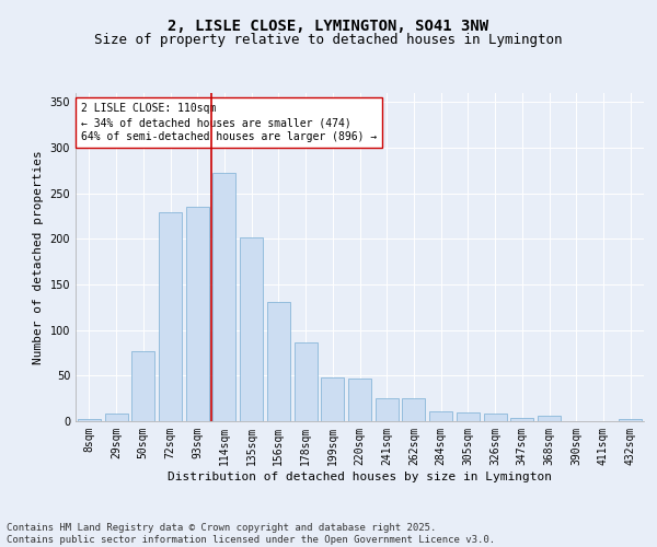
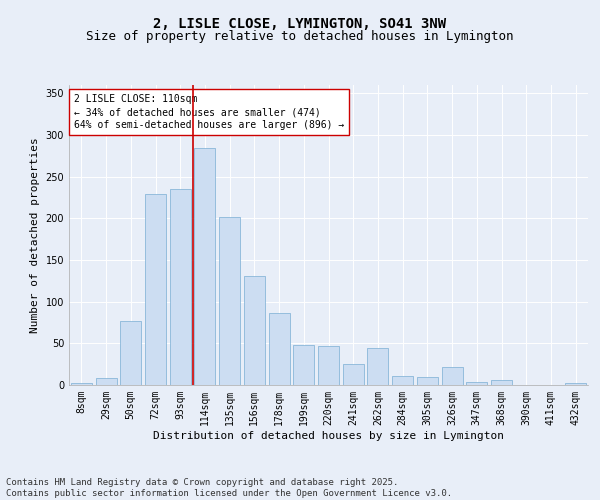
114sqm: 272 -> 284
262sqm: 25 -> 44
326sqm: 8 -> 22
